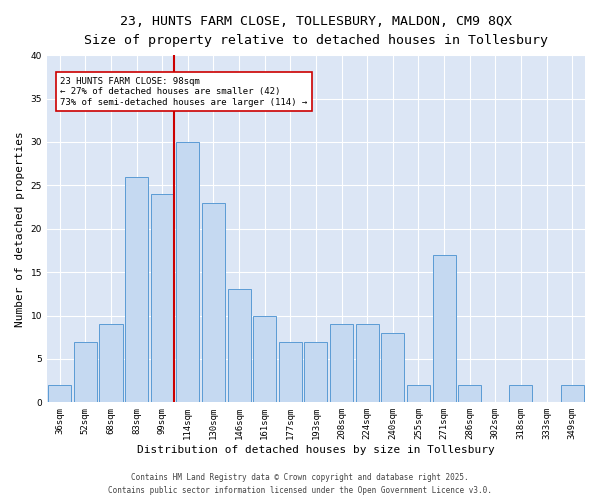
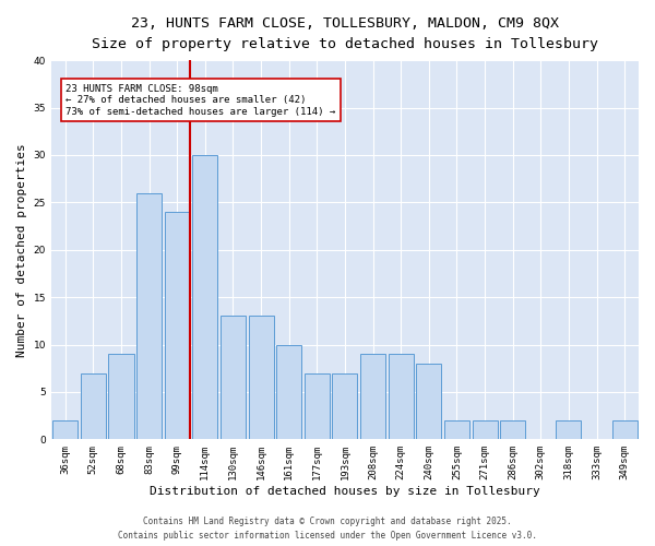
130sqm: 23 -> 13
271sqm: 17 -> 2
